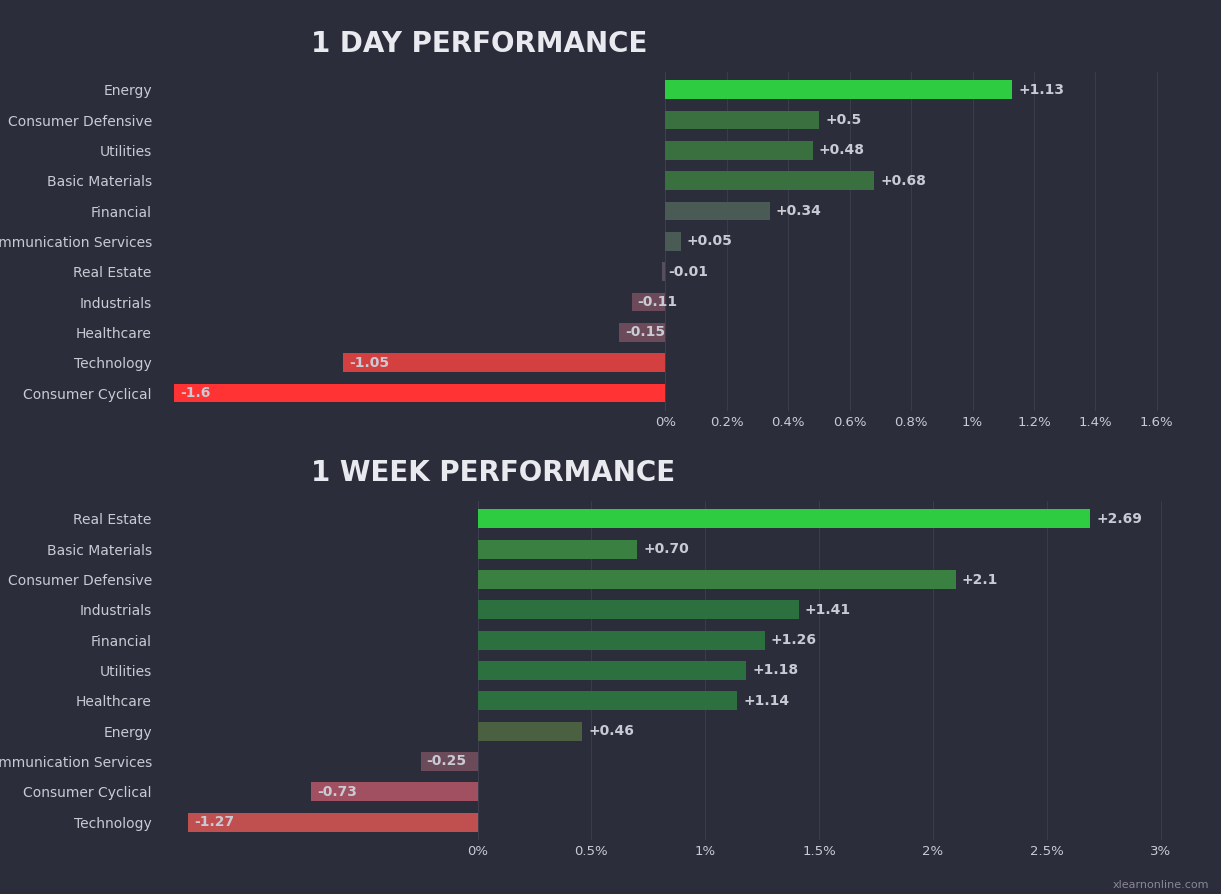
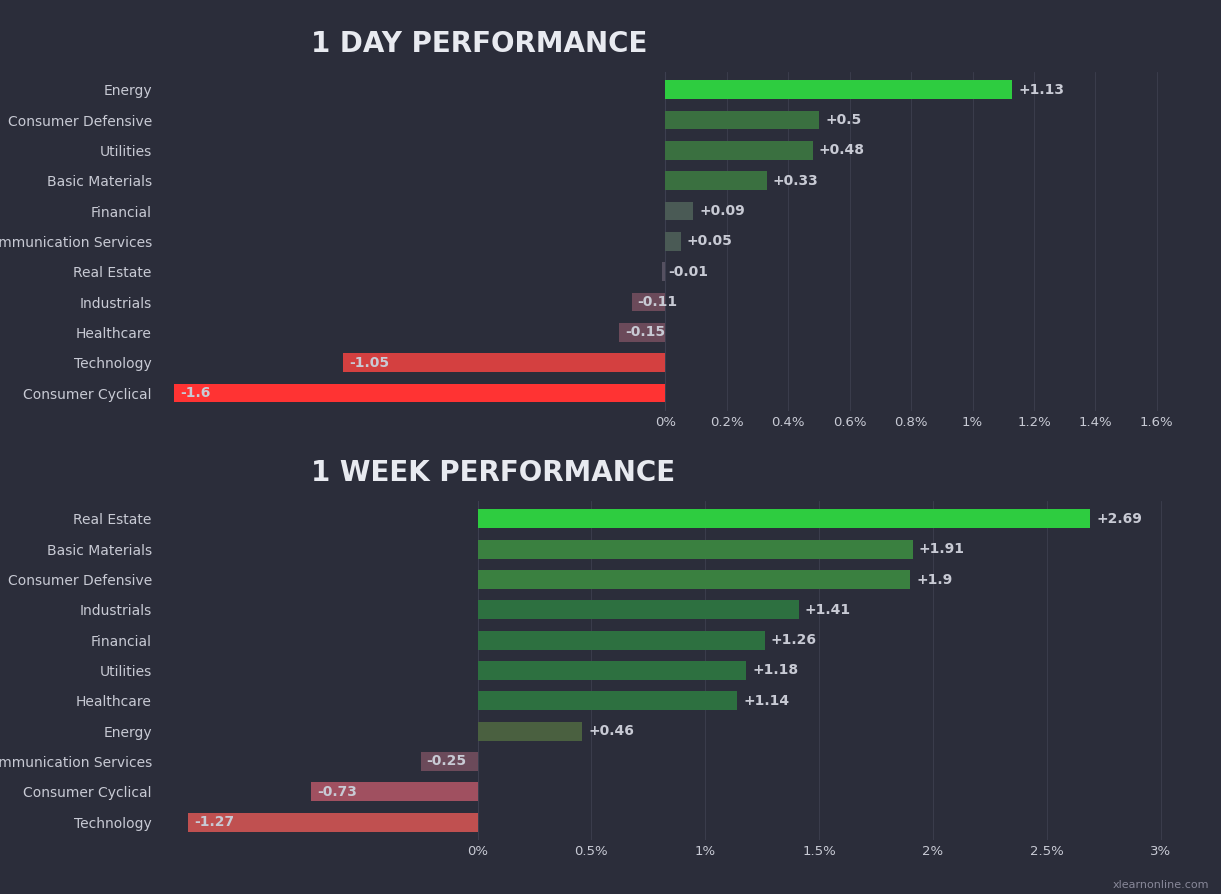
1 DAY PERFORMANCE/Basic Materials: +0.68 -> +0.33
1 DAY PERFORMANCE/Financial: +0.34 -> +0.09
1 WEEK PERFORMANCE/Basic Materials: +0.70 -> +1.91
1 WEEK PERFORMANCE/Consumer Defensive: +2.1 -> +1.9
